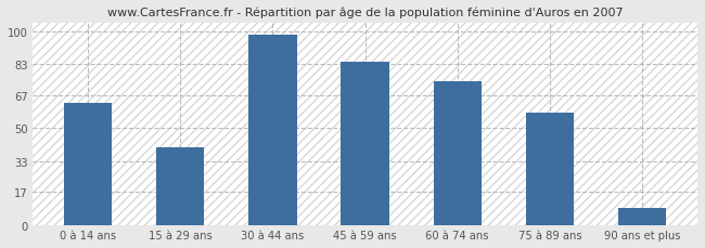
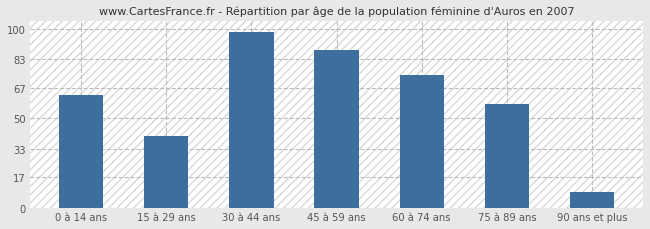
45 à 59 ans: 84 -> 88
